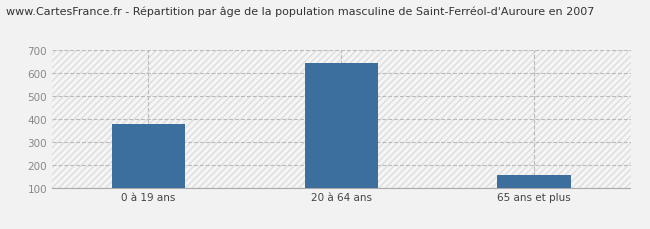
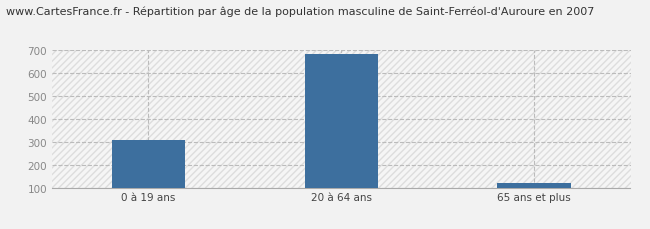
0 à 19 ans: 375 -> 308
20 à 64 ans: 640 -> 682
65 ans et plus: 155 -> 120
